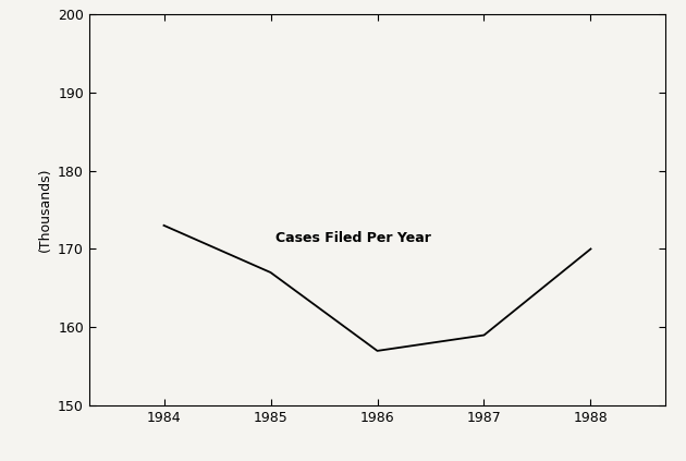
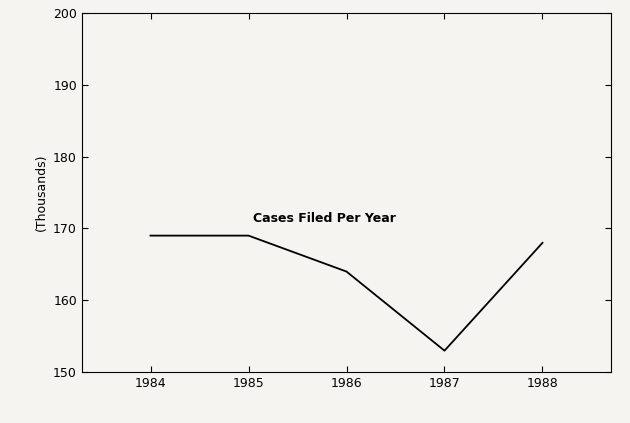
1984: 173 -> 169
1985: 167 -> 169
1986: 157 -> 164
1987: 159 -> 153
1988: 170 -> 168
